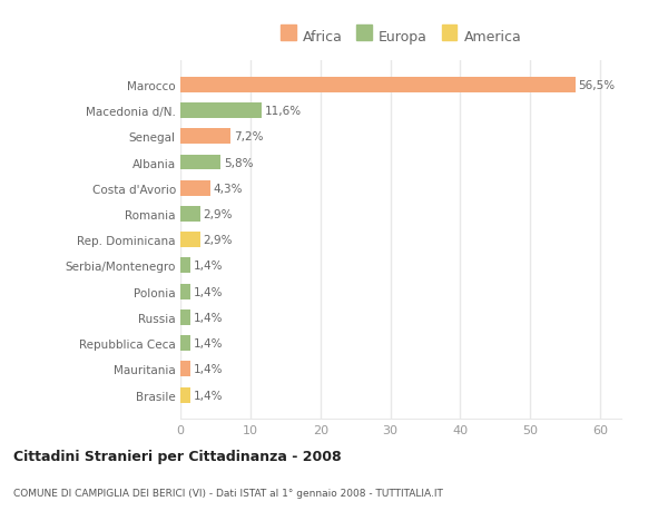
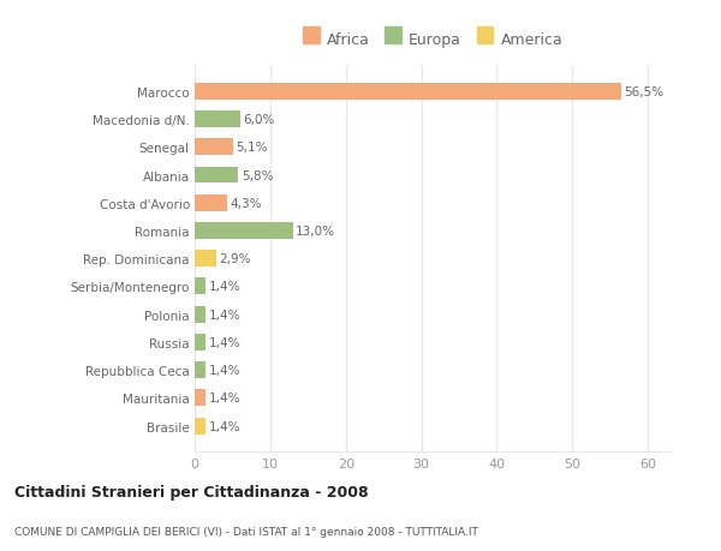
Macedonia d/N.: 11,6% -> 6,0%
Senegal: 7,2% -> 5,1%
Romania: 2,9% -> 13,0%
